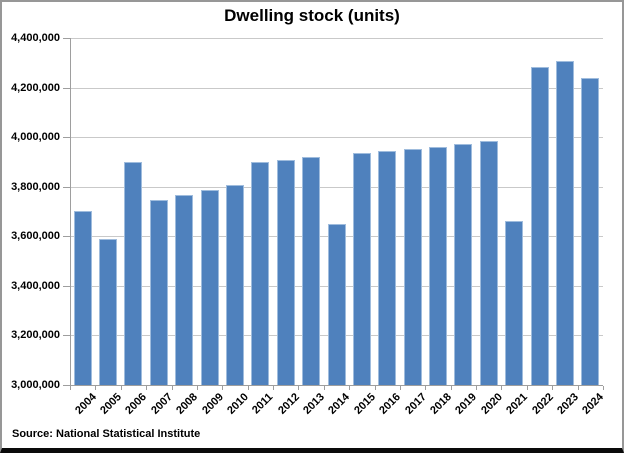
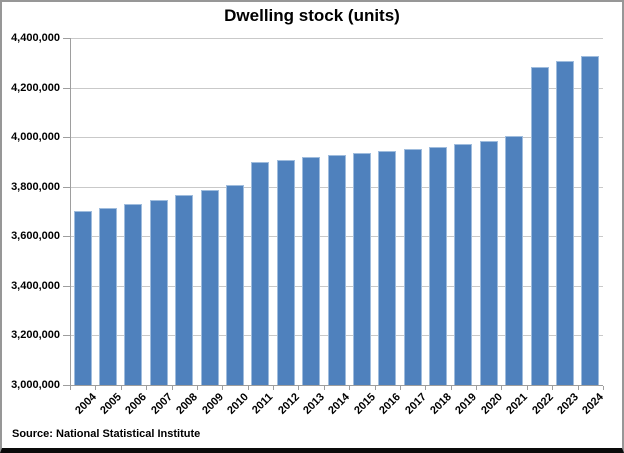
2005: 3590000 -> 3720000
2006: 3900000 -> 3730000
2014: 3650000 -> 3930000
2021: 3660000 -> 4000000
2024: 4240000 -> 4330000
